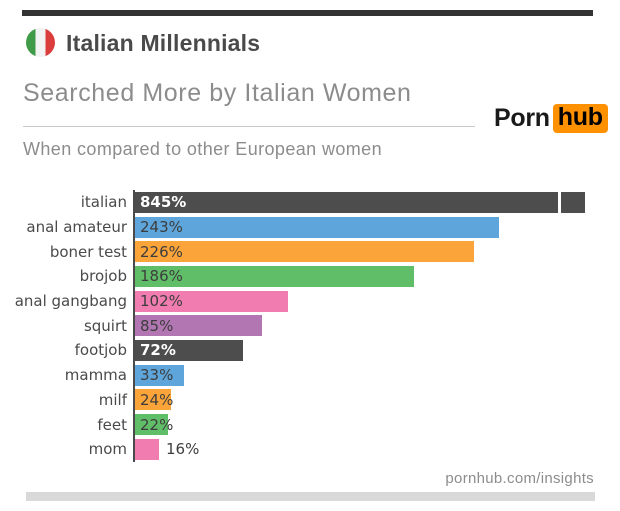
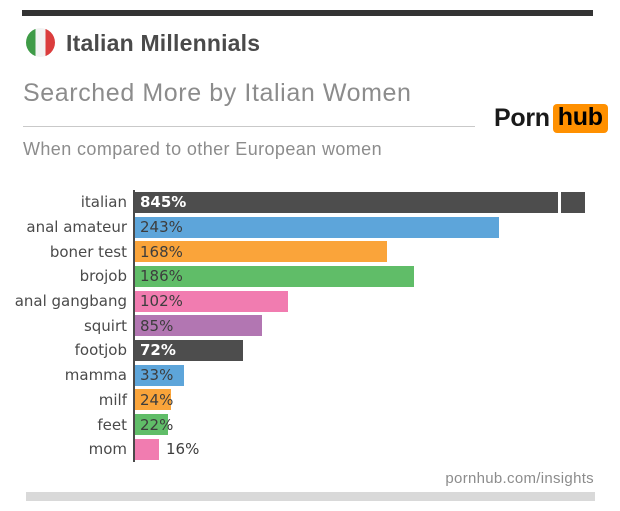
boner test: 226% -> 168%
